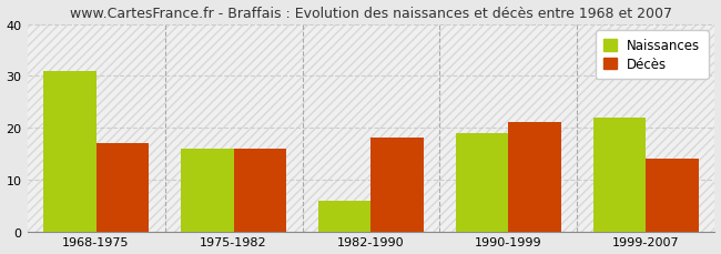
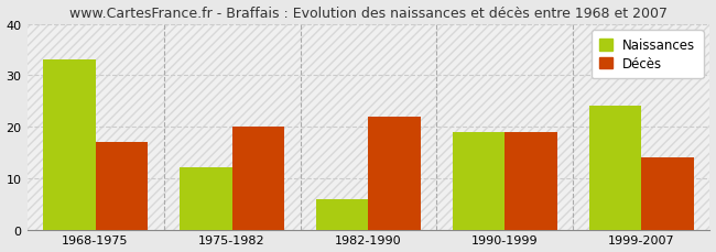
Naissances/1968-1975: 31 -> 33
Naissances/1975-1982: 16 -> 12
Décès/1975-1982: 16 -> 20
Décès/1982-1990: 18 -> 22
Décès/1990-1999: 21 -> 19
Naissances/1999-2007: 22 -> 24
